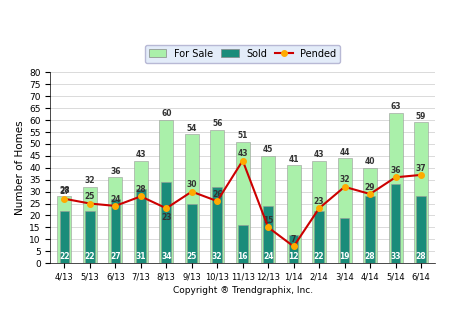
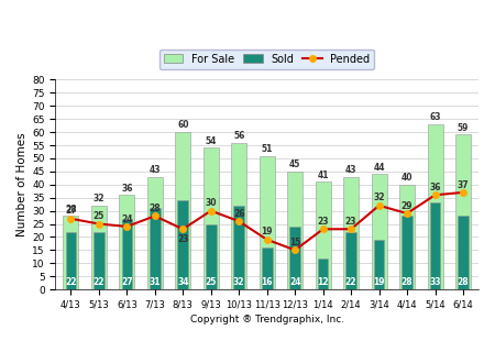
Pended/11/13: 43 -> 19
Pended/1/14: 7 -> 23
